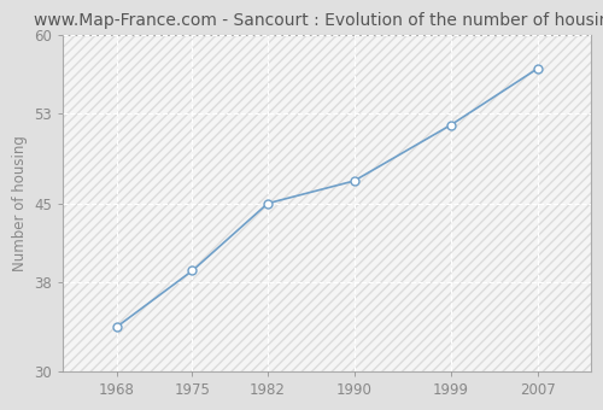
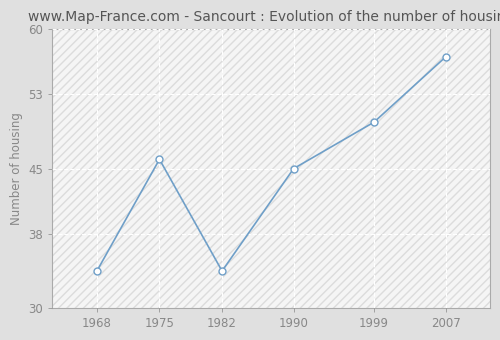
1975: 39 -> 46
1982: 45 -> 34
1990: 47 -> 45
1999: 52 -> 50
